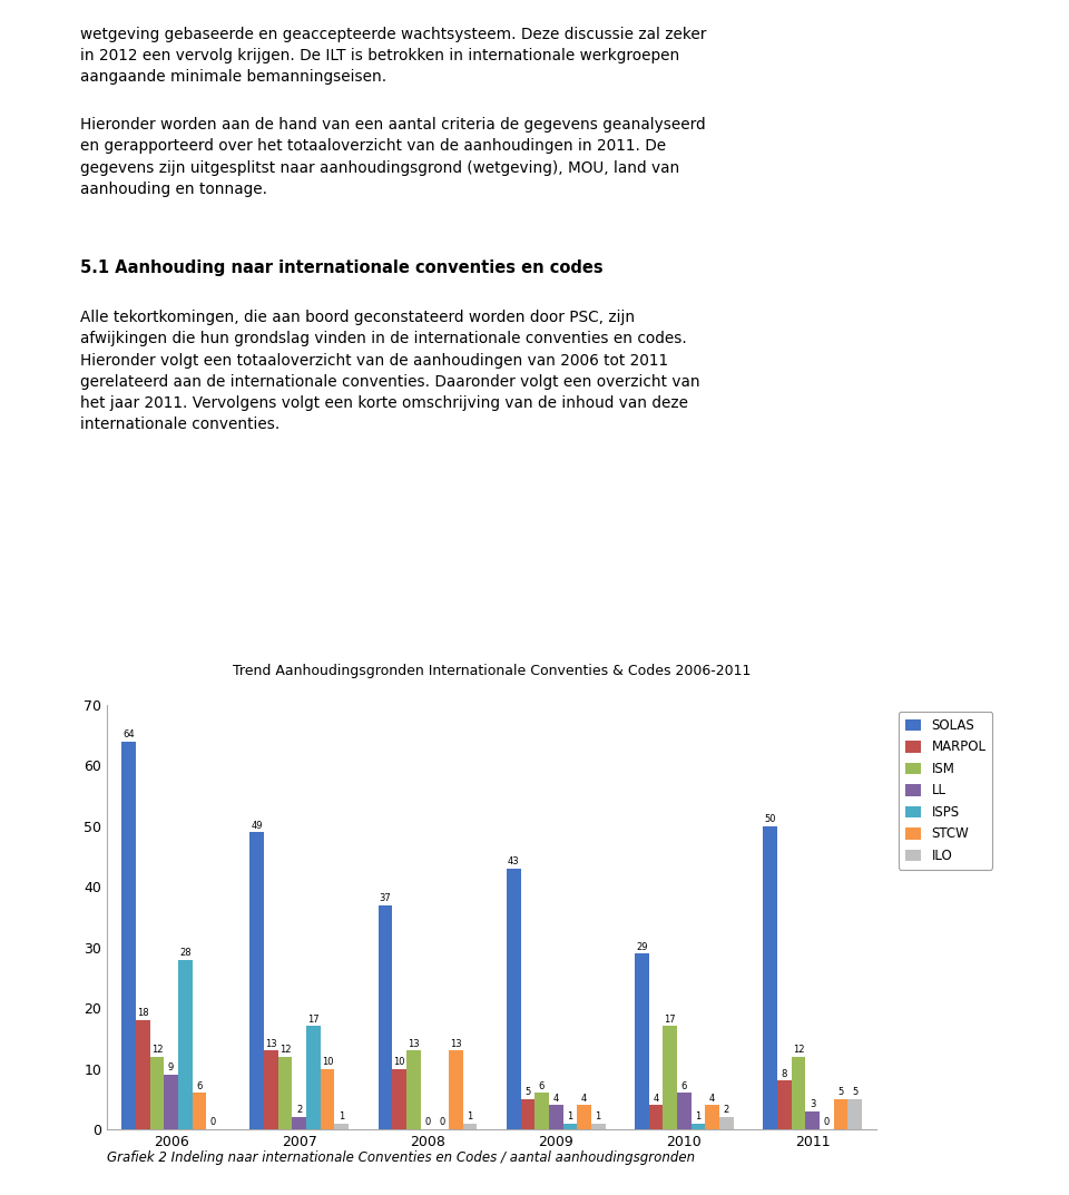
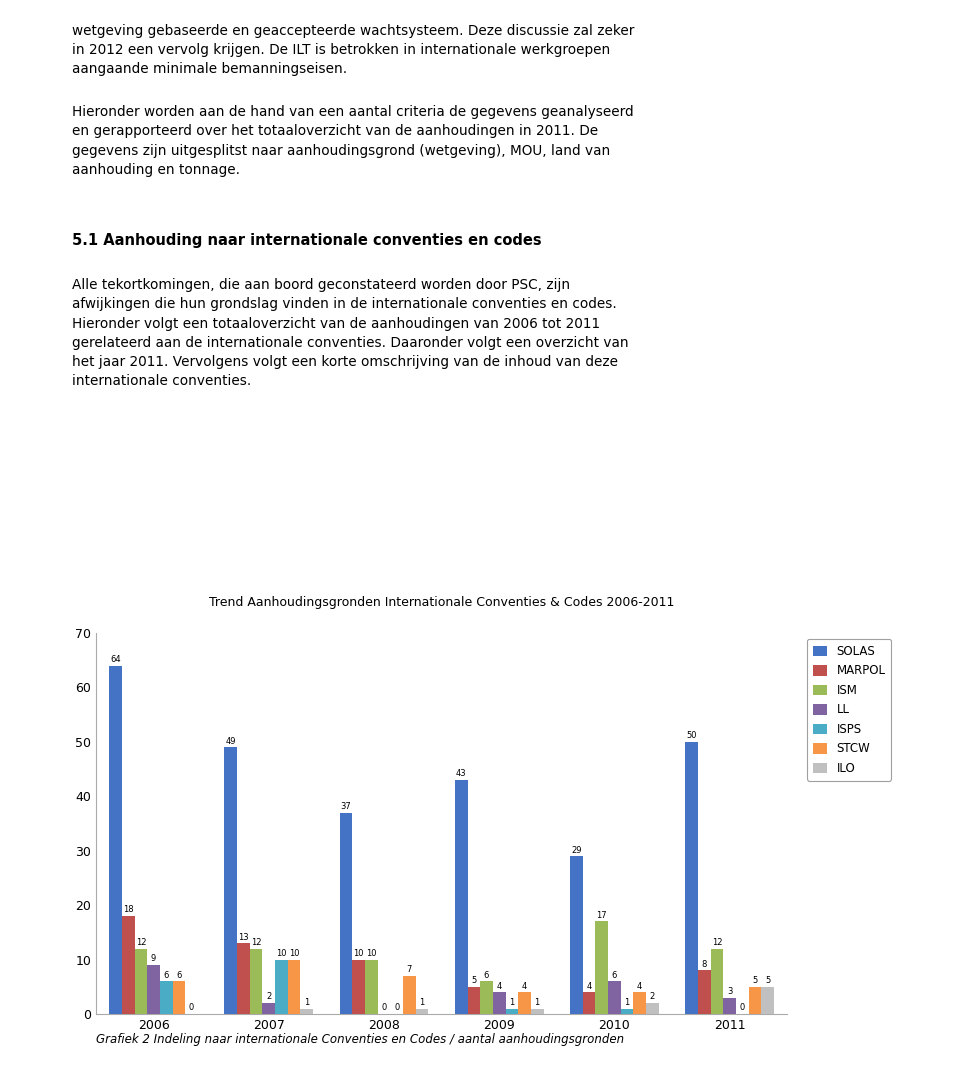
ISPS/2006: 28 -> 6
ISPS/2007: 17 -> 10
ISM/2008: 13 -> 10
STCW/2008: 13 -> 7
